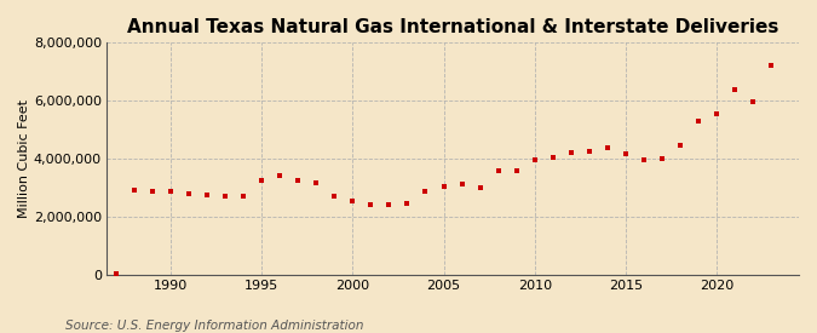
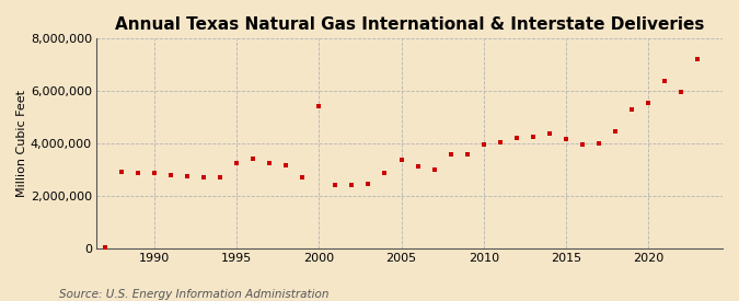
2000: 2,550,000 -> 5,400,000
2005: 3,050,000 -> 3,350,000
